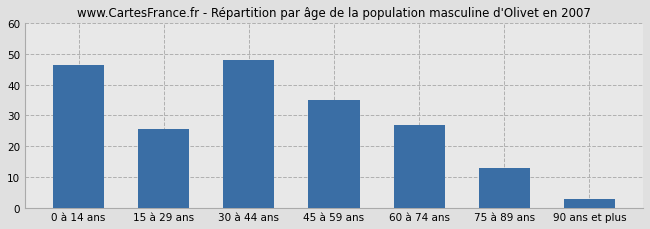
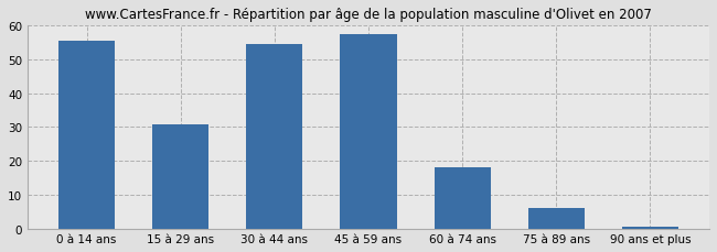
0 à 14 ans: 46.5 -> 55.5
15 à 29 ans: 25.5 -> 30.8
30 à 44 ans: 48.0 -> 54.5
45 à 59 ans: 35.0 -> 57.5
60 à 74 ans: 27.0 -> 18.2
75 à 89 ans: 13.0 -> 6.2
90 ans et plus: 3.0 -> 0.5
